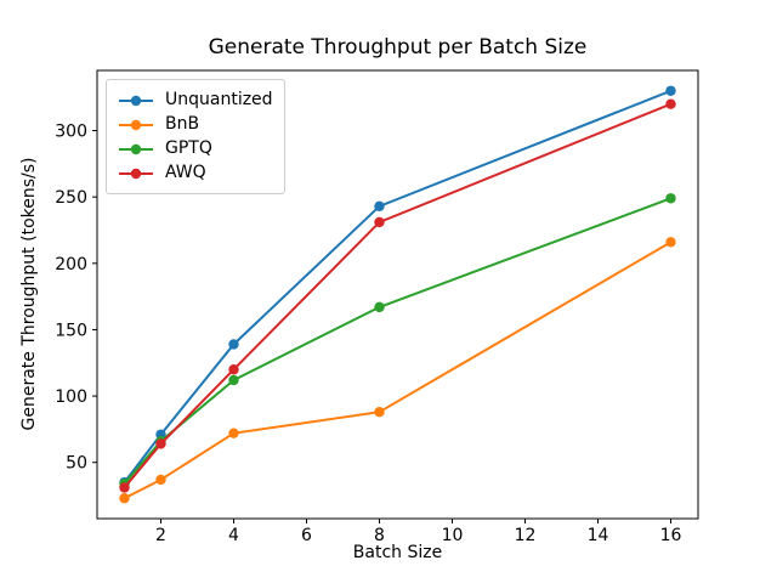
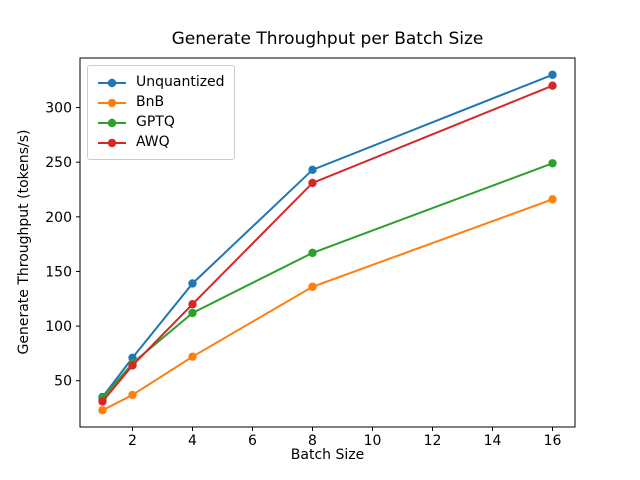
BnB/8: 88 -> 136
